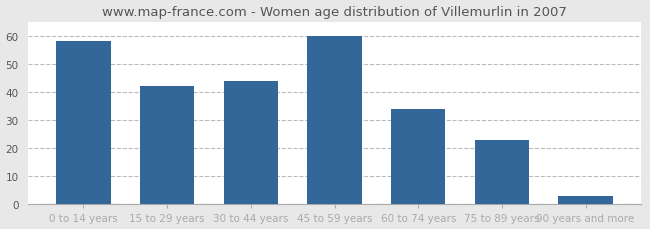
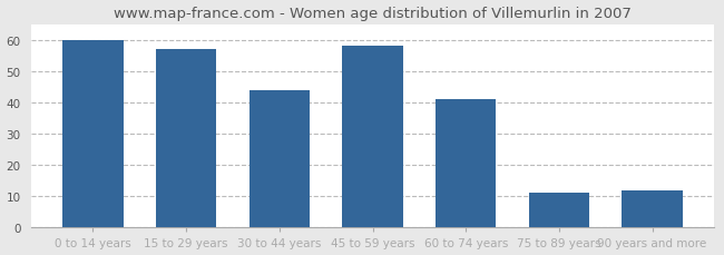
0 to 14 years: 58 -> 60
15 to 29 years: 42 -> 57
45 to 59 years: 60 -> 58
60 to 74 years: 34 -> 41
75 to 89 years: 23 -> 11
90 years and more: 3 -> 12
